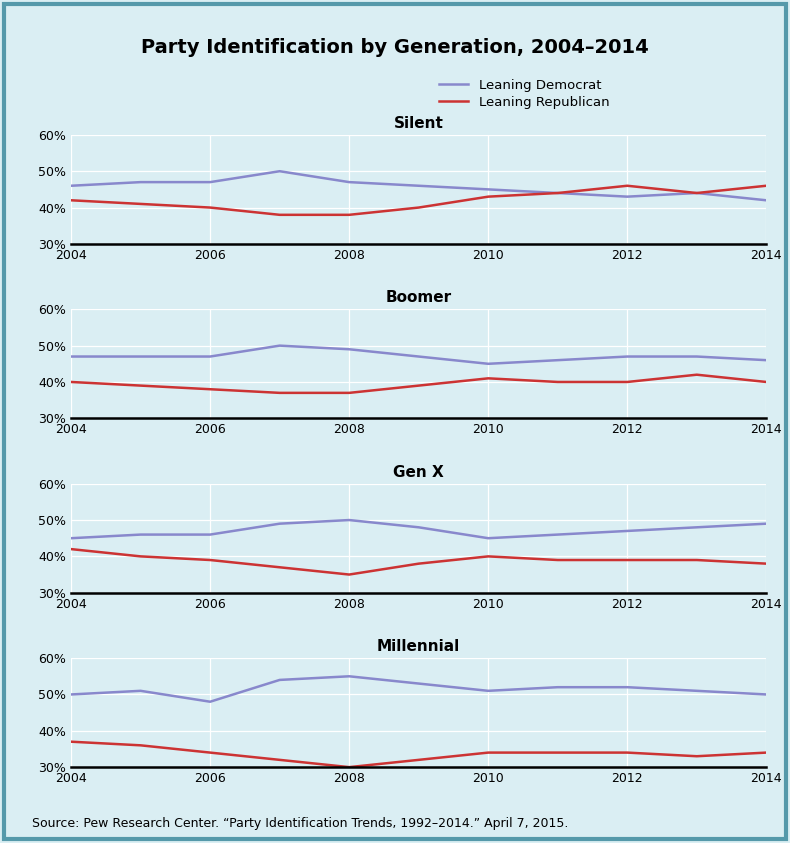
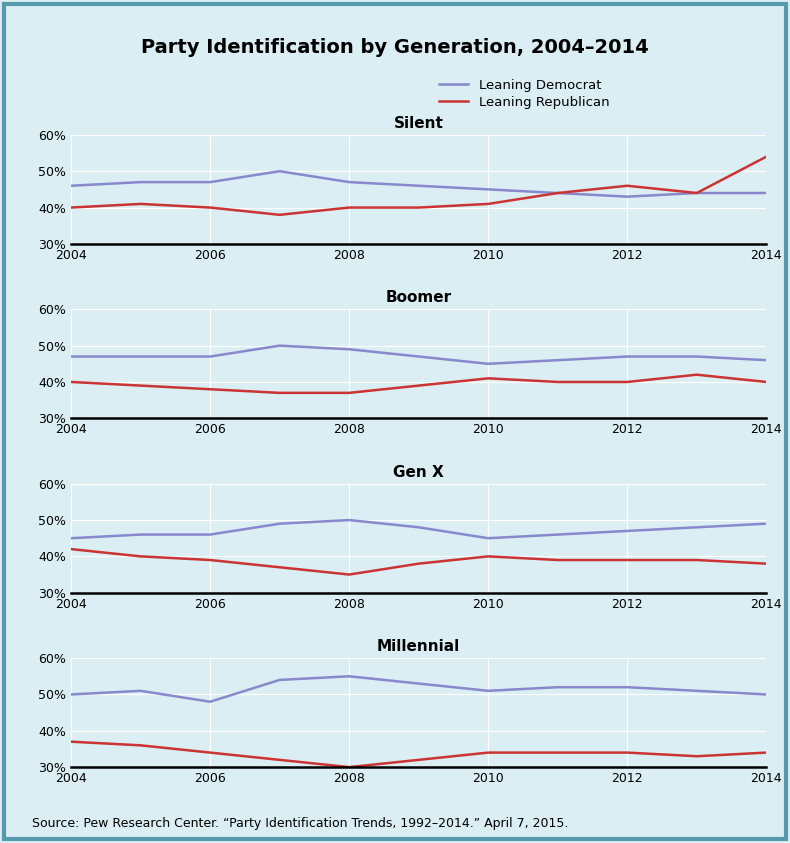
Silent/Leaning Republican/2004: 42% -> 40%
Silent/Leaning Republican/2008: 38% -> 40%
Silent/Leaning Republican/2010: 43% -> 41%
Silent/Leaning Democrat/2014: 42% -> 44%
Silent/Leaning Republican/2014: 46% -> 54%
